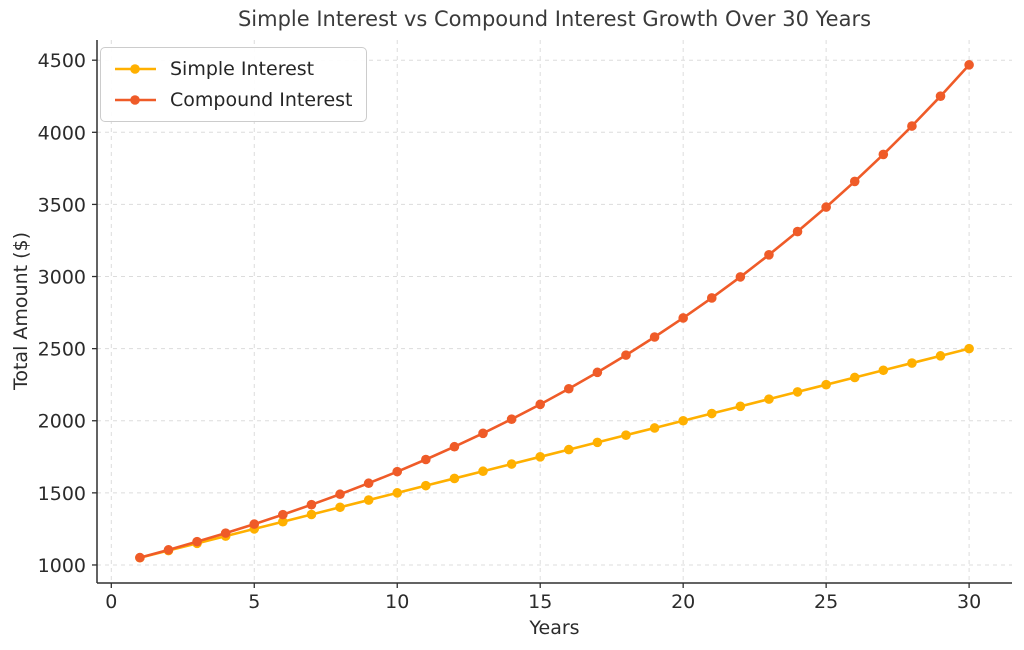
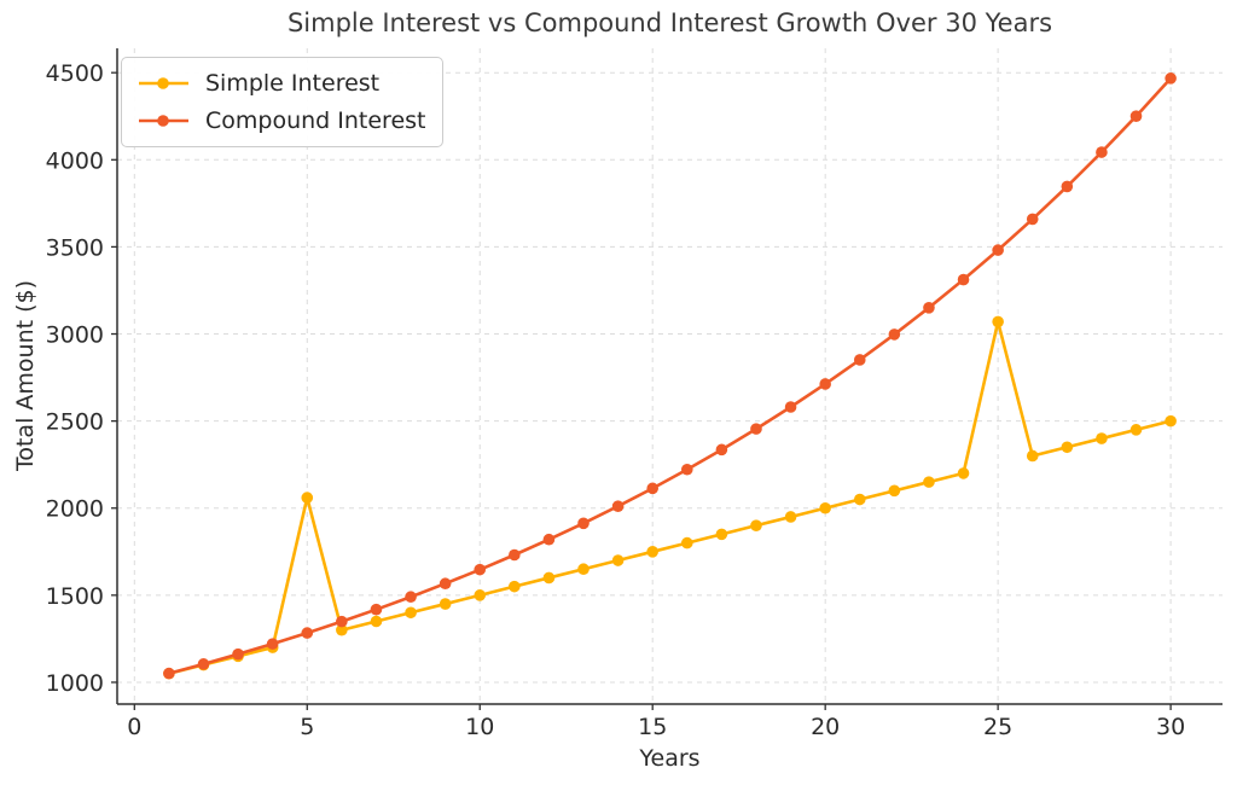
Simple Interest/5: 1250 -> 2060
Simple Interest/25: 2250 -> 3070
